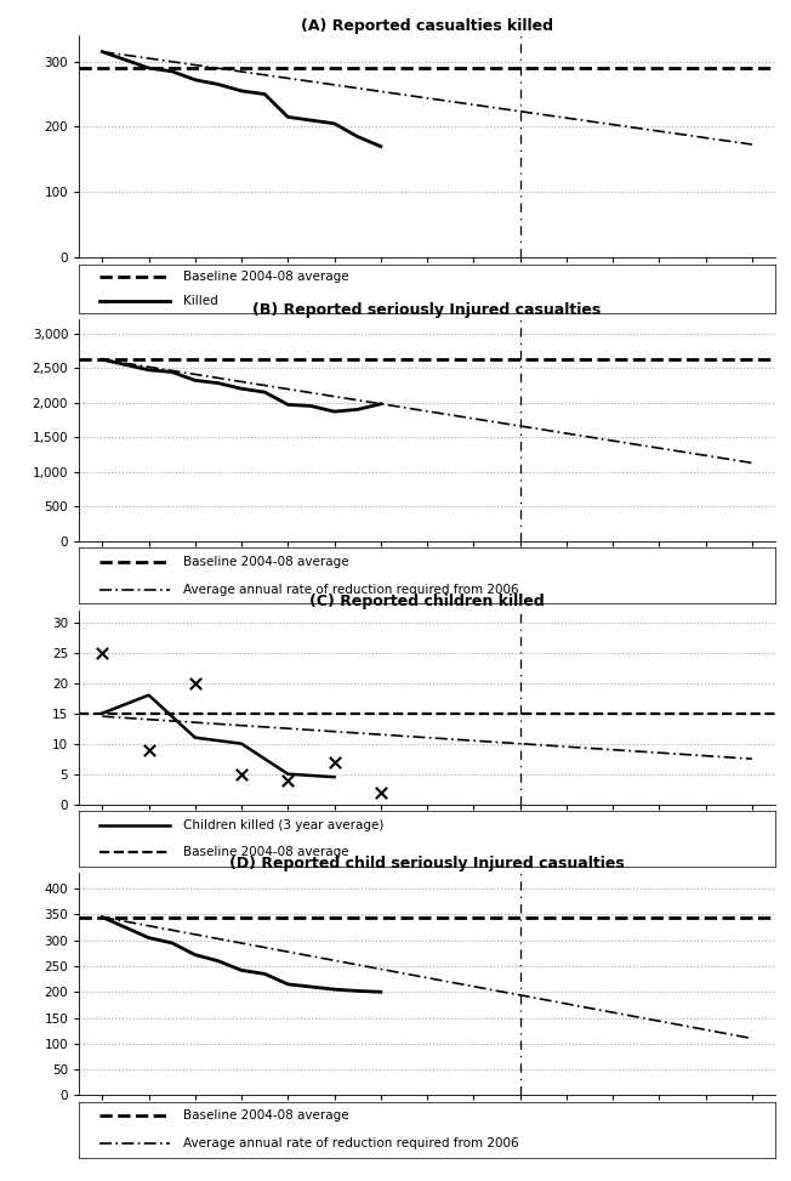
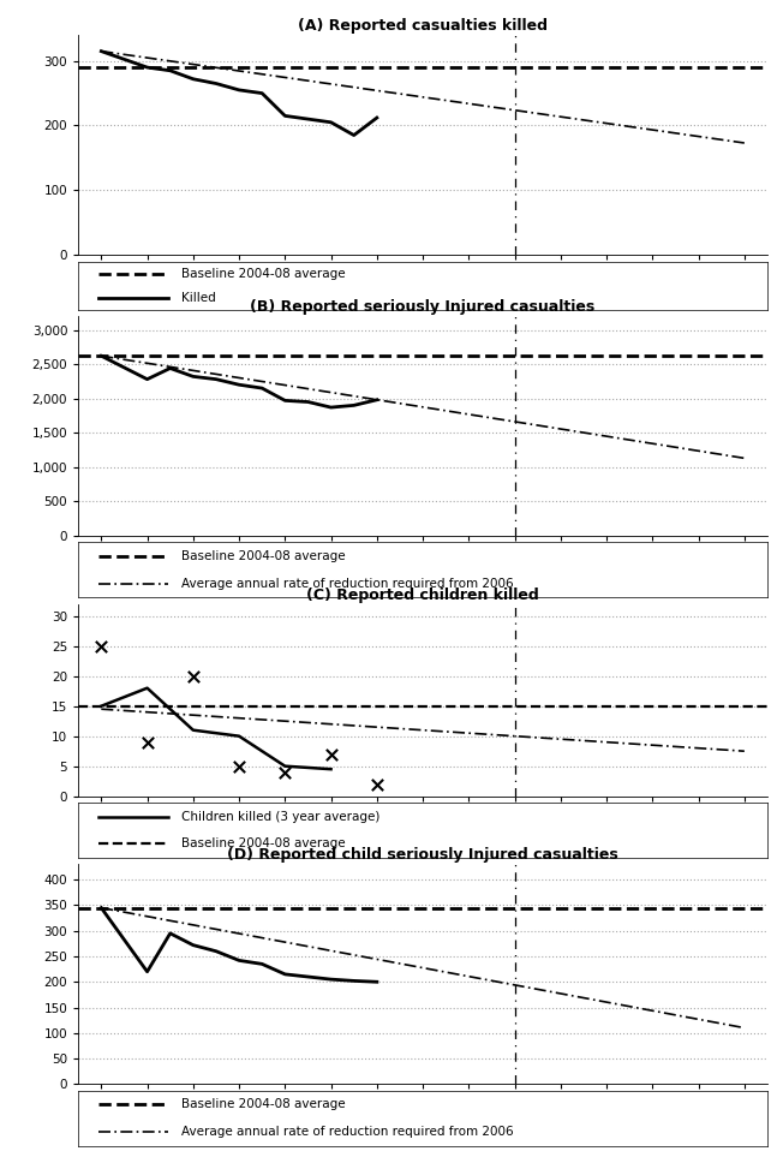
(A) Reported casualties killed/2012: 170 -> 212
(B) Reported seriously Injured casualties/2007: 2,470 -> 2,280
(D) Reported child seriously Injured casualties/2007: 305 -> 220
